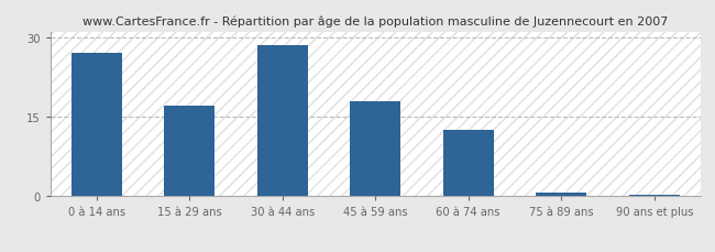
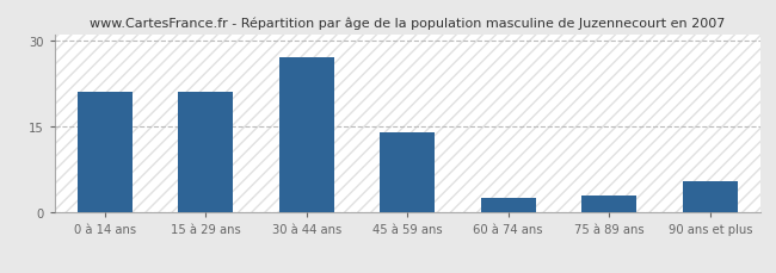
0 à 14 ans: 27.0 -> 21.0
15 à 29 ans: 17.0 -> 21.0
30 à 44 ans: 28.5 -> 27.0
45 à 59 ans: 18.0 -> 14.0
60 à 74 ans: 12.5 -> 2.5
75 à 89 ans: 0.8 -> 3.0
90 ans et plus: 0.2 -> 5.5
